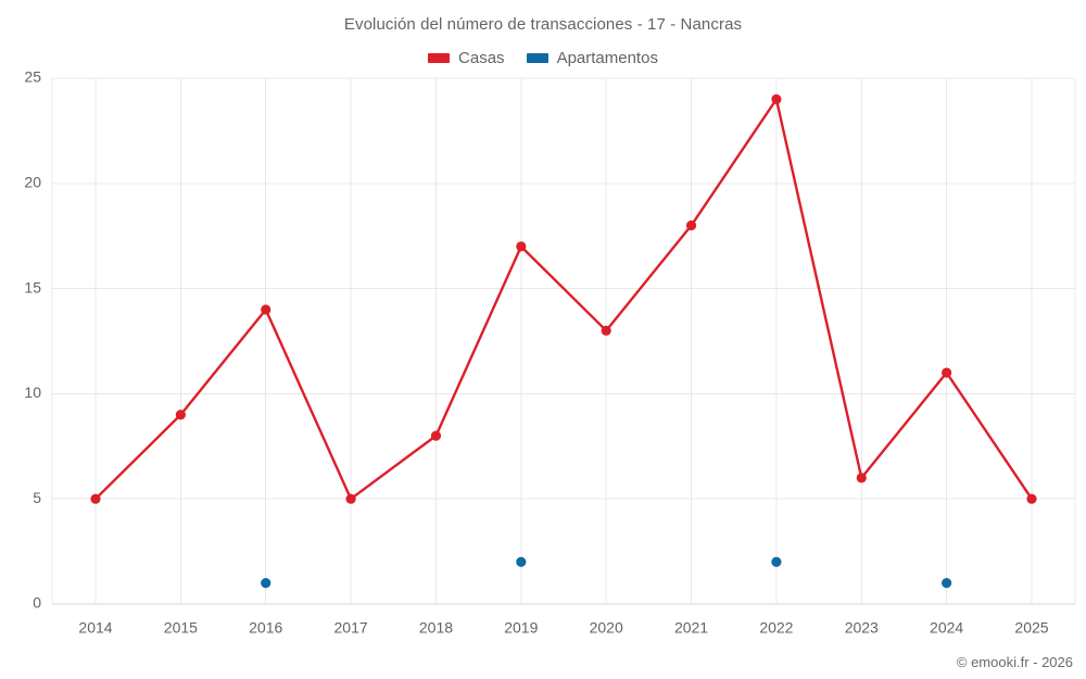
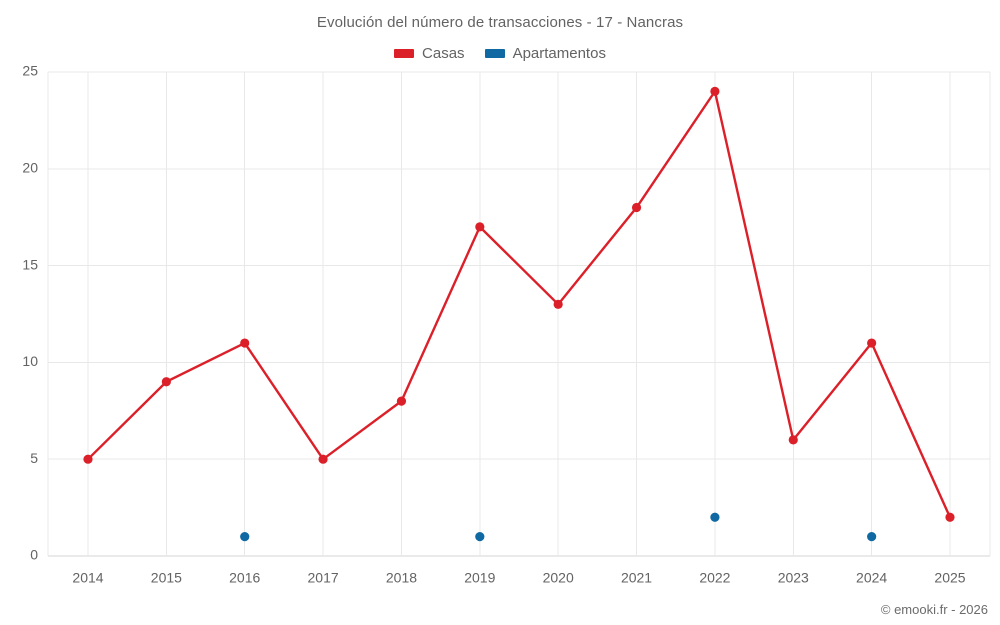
Casas/2016: 14 -> 11
Apartamentos/2019: 2 -> 1
Casas/2025: 5 -> 2
